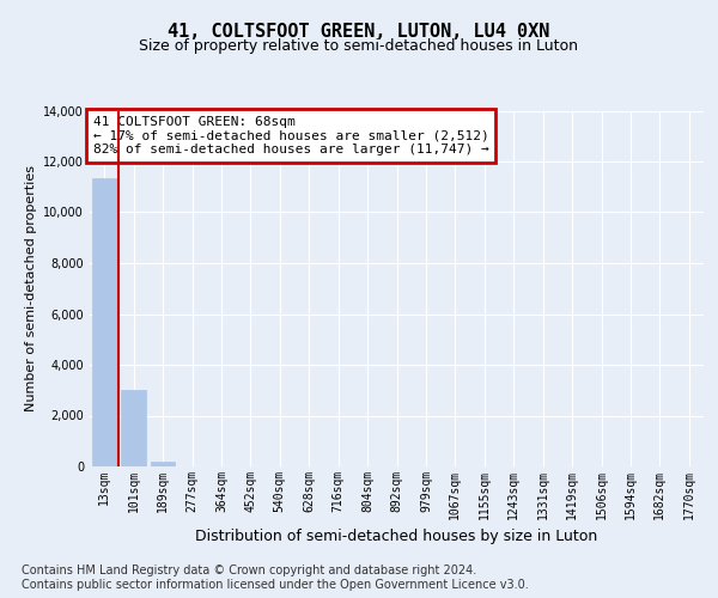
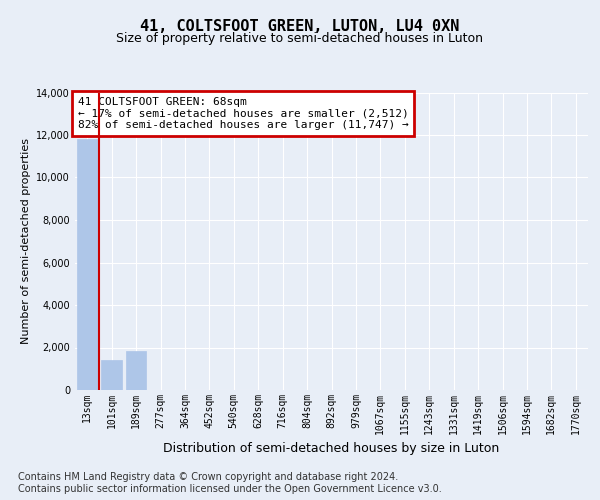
13sqm: 11,350 -> 11,800
101sqm: 3,030 -> 1,400
189sqm: 200 -> 1,850
